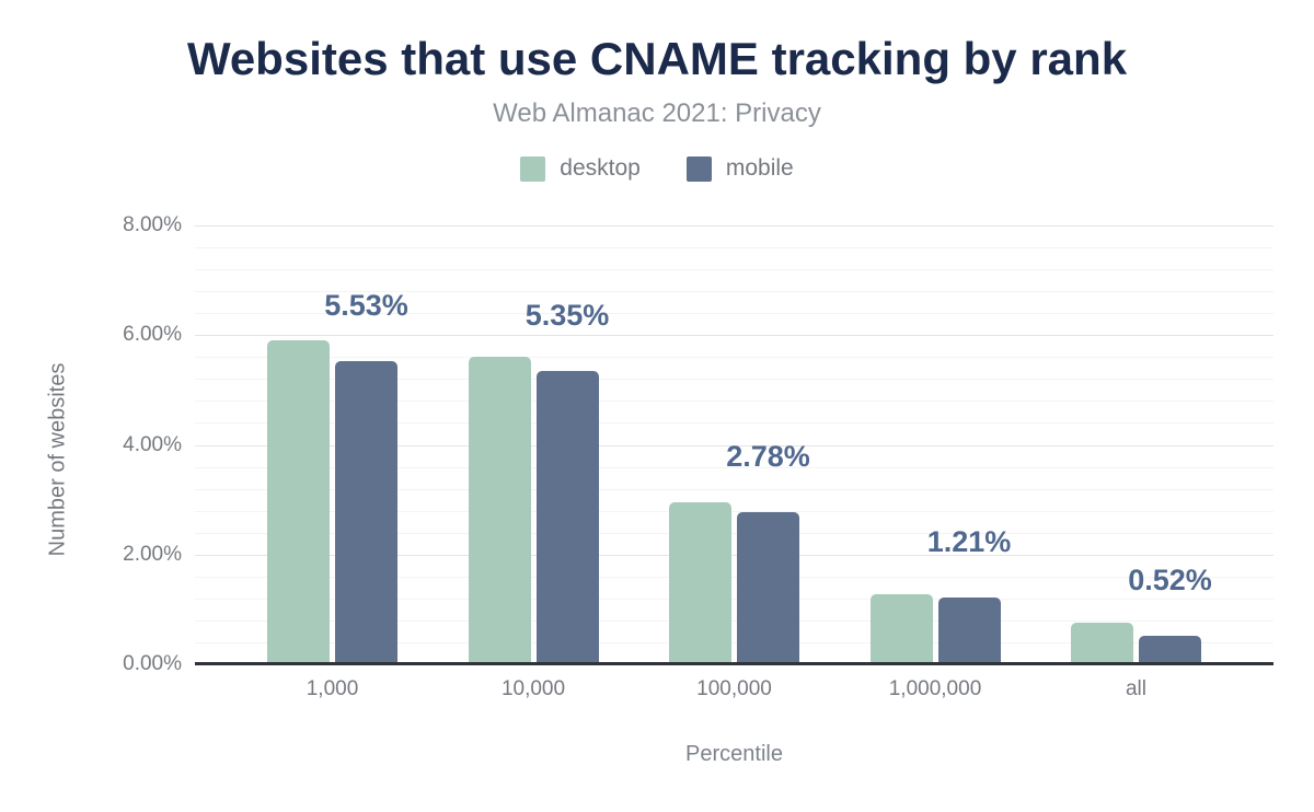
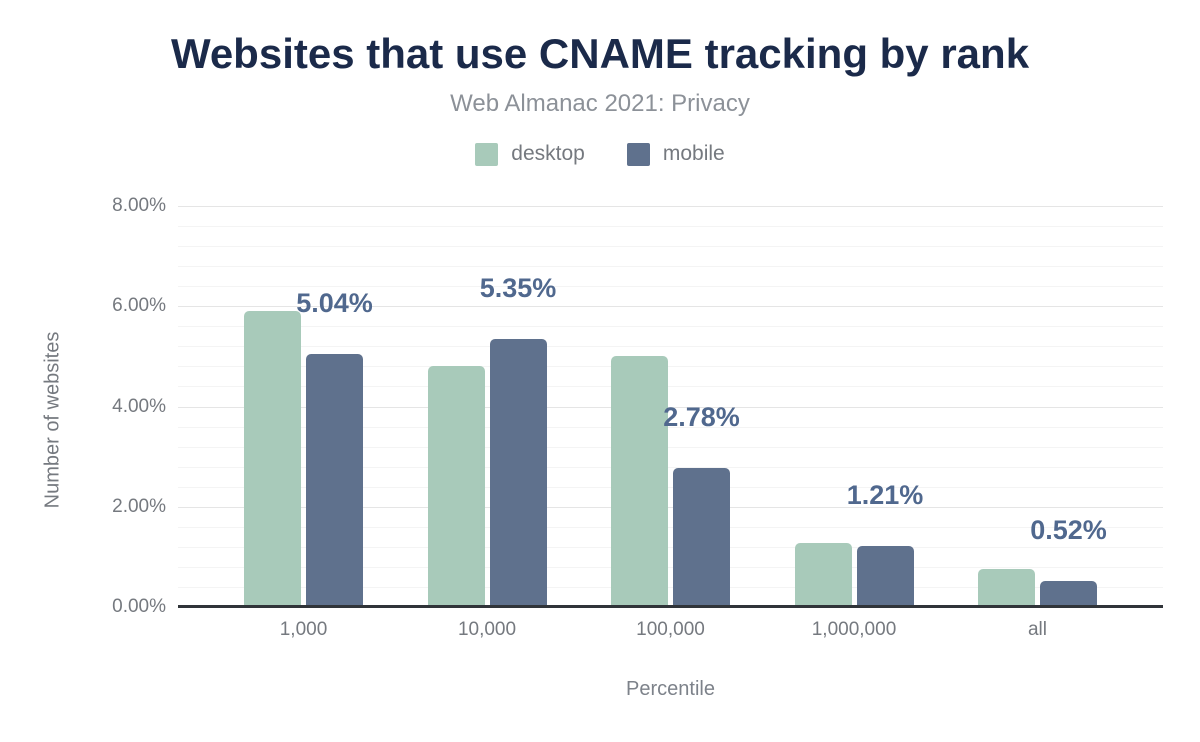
mobile/1,000: 5.53% -> 5.04%
desktop/10,000: 5.6% -> 4.8%
desktop/100,000: 3.0% -> 5.0%
